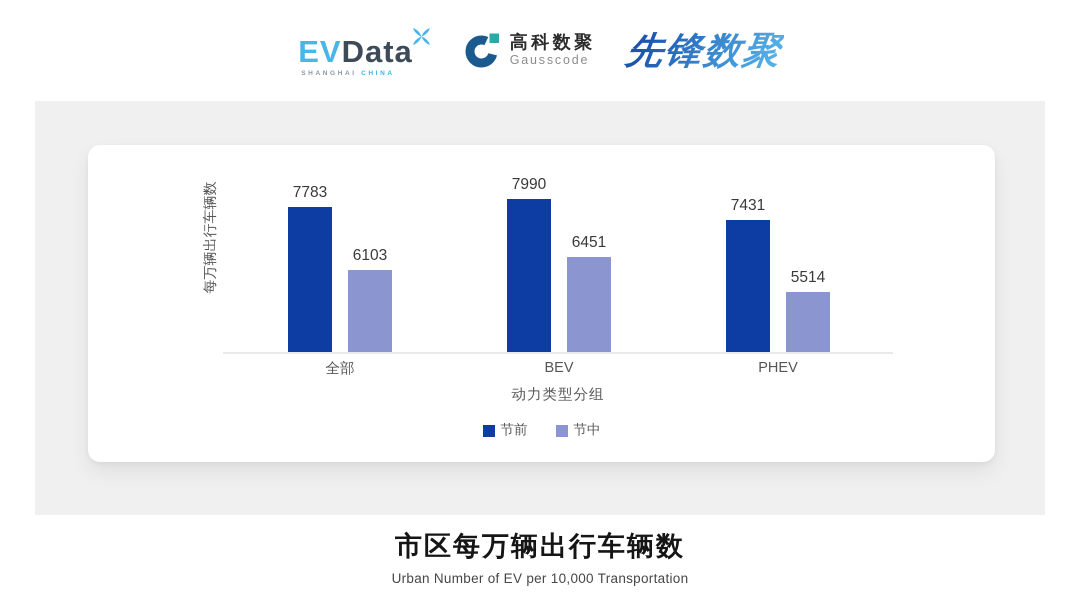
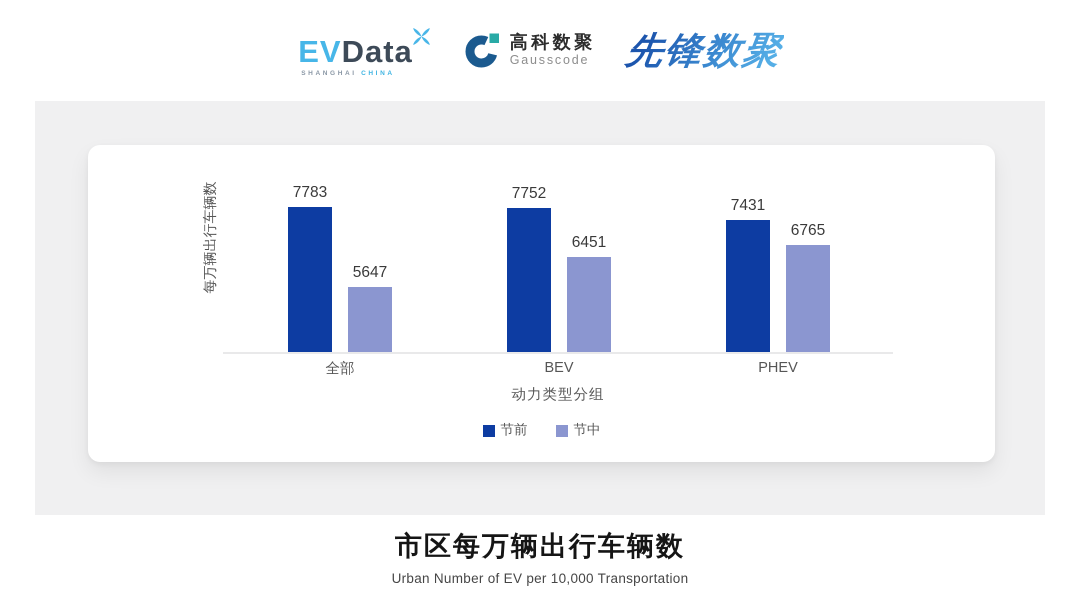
节中/全部: 6103 -> 5647
节前/BEV: 7990 -> 7752
节中/PHEV: 5514 -> 6765
